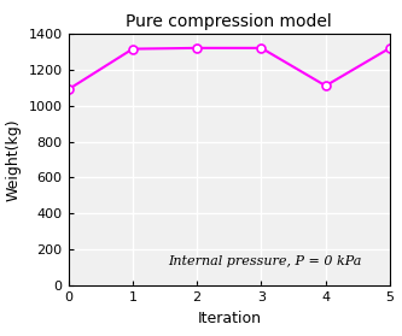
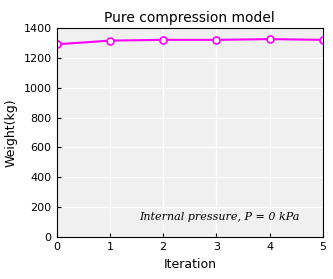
0: 1090 -> 1290
4: 1110 -> 1320
